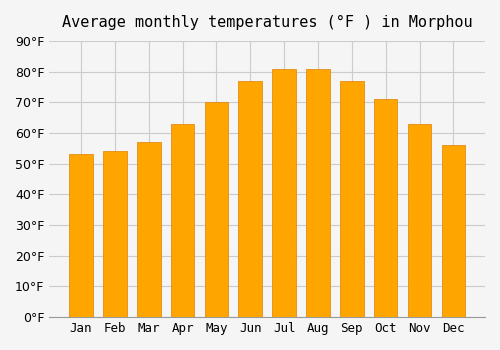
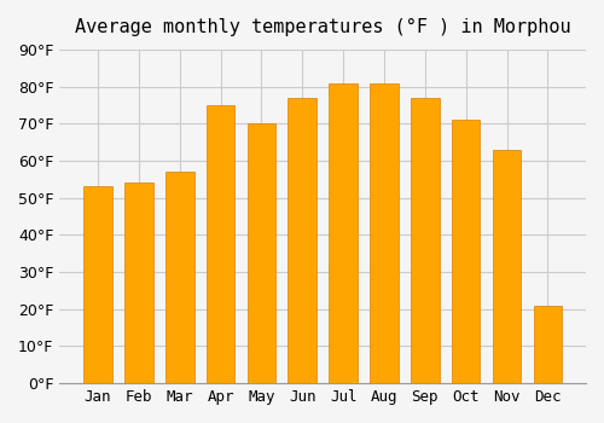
Apr: 63°F -> 75°F
Dec: 56°F -> 21°F
